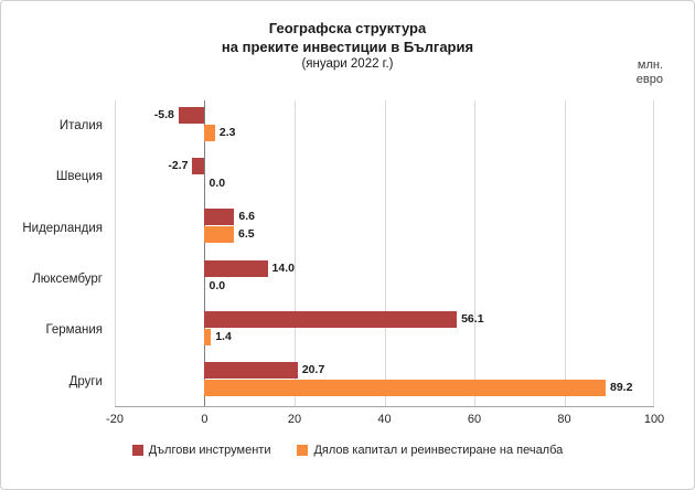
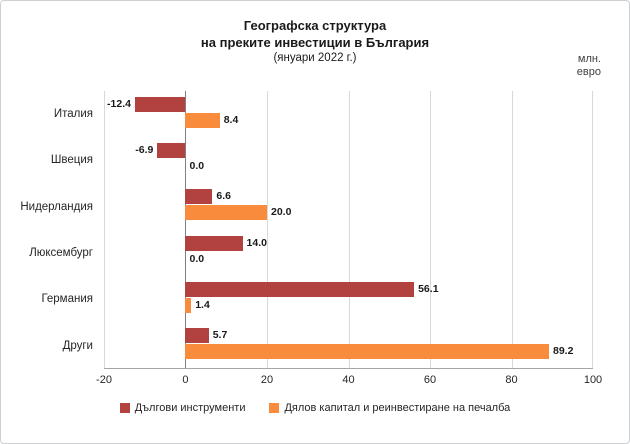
Дългови инструменти/Италия: -5.8 -> -12.4
Дялов капитал и реинвестиране на печалба/Италия: 2.3 -> 8.4
Дългови инструменти/Швеция: -2.7 -> -6.9
Дялов капитал и реинвестиране на печалба/Нидерландия: 6.5 -> 20.0
Дългови инструменти/Други: 20.7 -> 5.7
